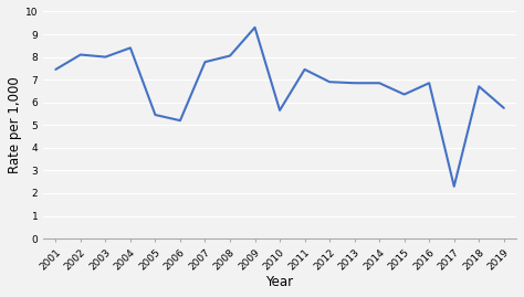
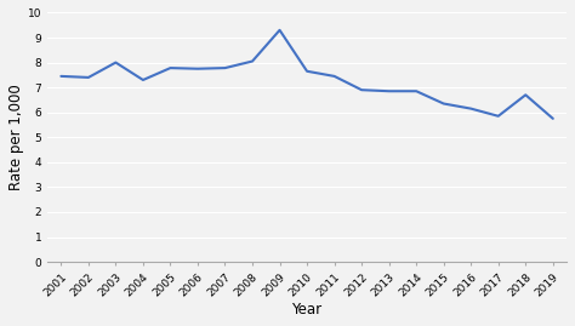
2002: 8.10 -> 7.40
2004: 8.40 -> 7.30
2005: 5.45 -> 7.78
2006: 5.20 -> 7.75
2010: 5.65 -> 7.65
2016: 6.85 -> 6.15
2017: 2.30 -> 5.85
